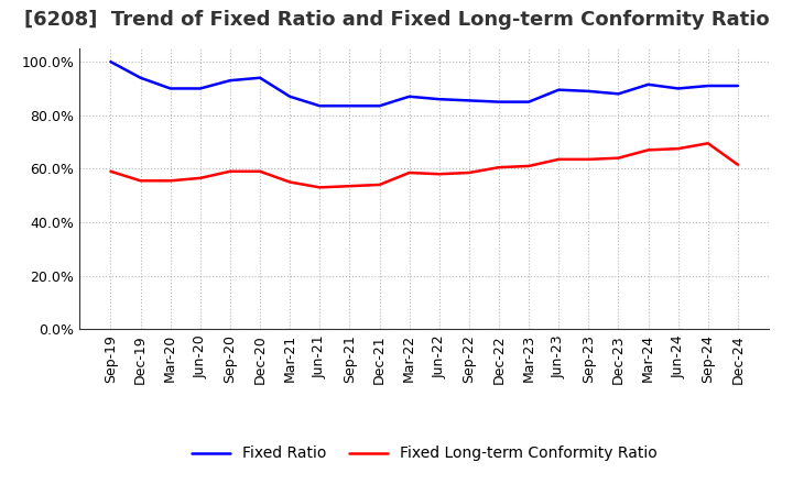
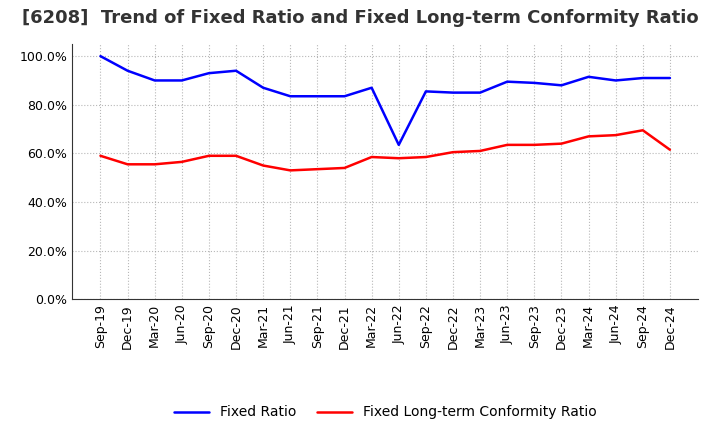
Fixed Ratio/Jun-22: 86.0% -> 63.5%
